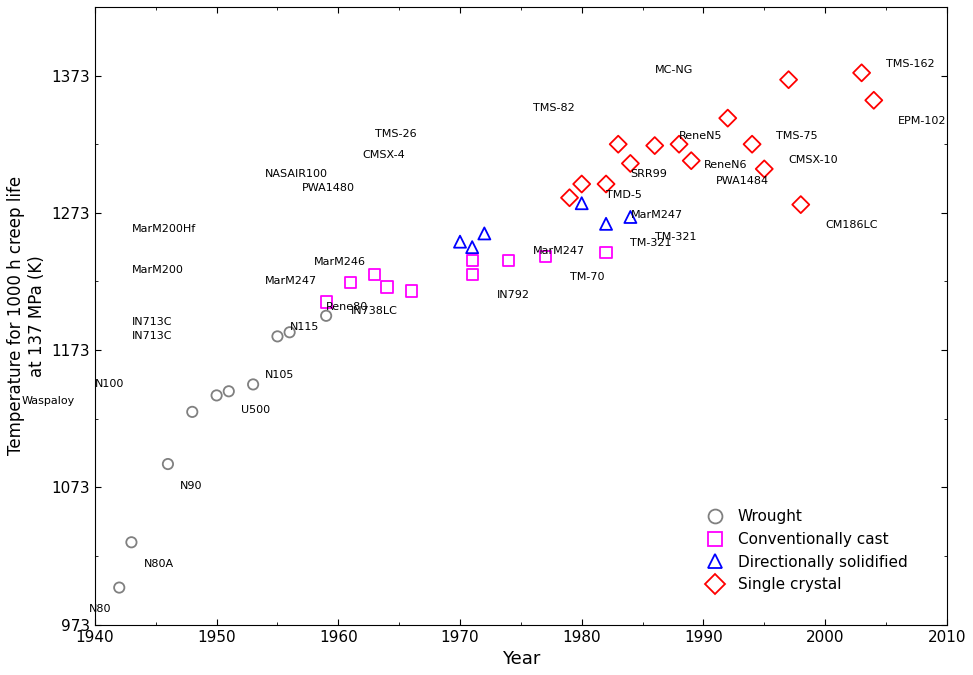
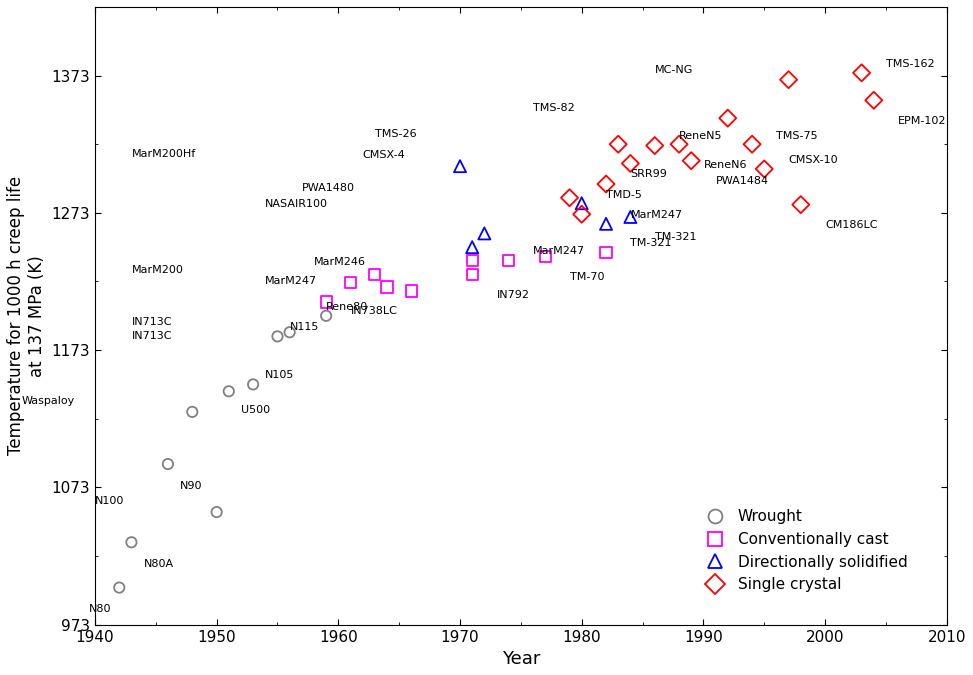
Wrought/1950: 1140 -> 1055
Directionally solidified/1970: 1252 -> 1307
Single crystal/1980: 1294 -> 1272
